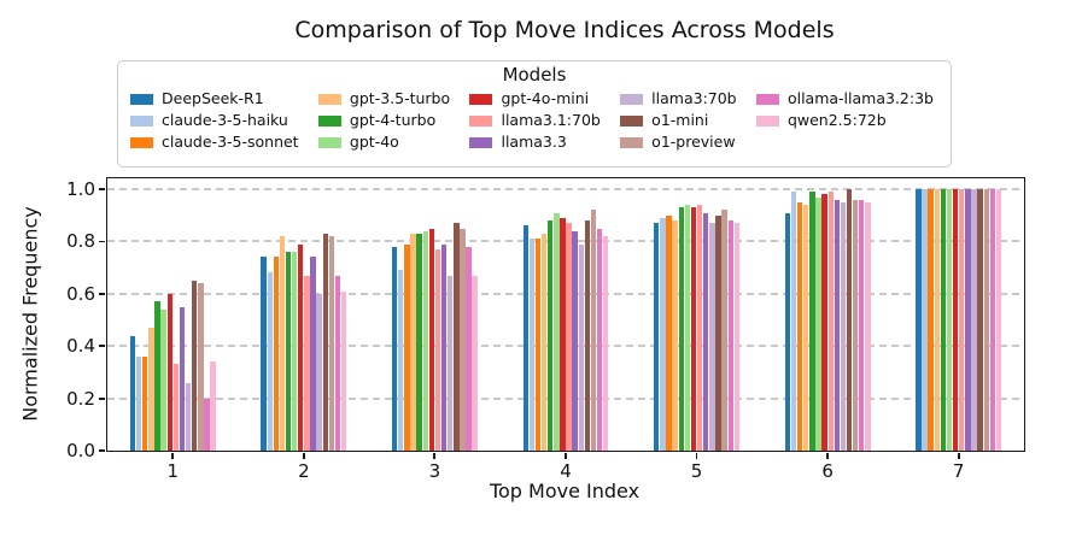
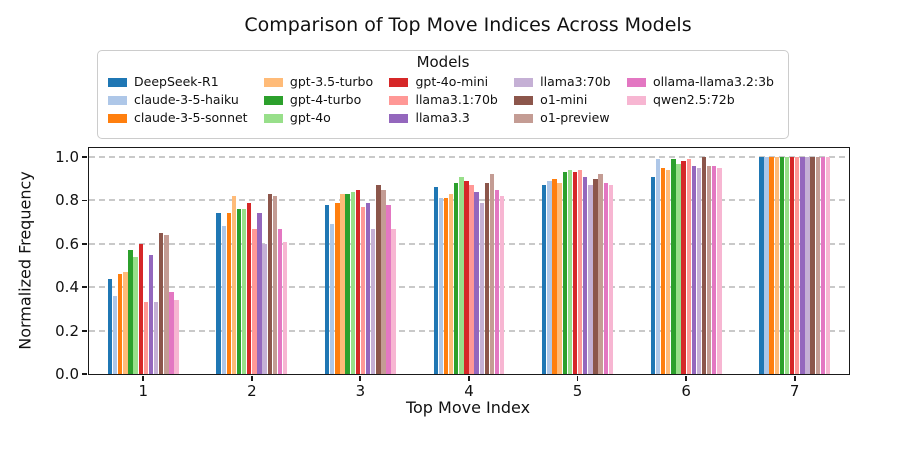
claude-3-5-sonnet/1: 0.36 -> 0.46
llama3:70b/1: 0.26 -> 0.33
ollama-llama3.2:3b/1: 0.20 -> 0.38
